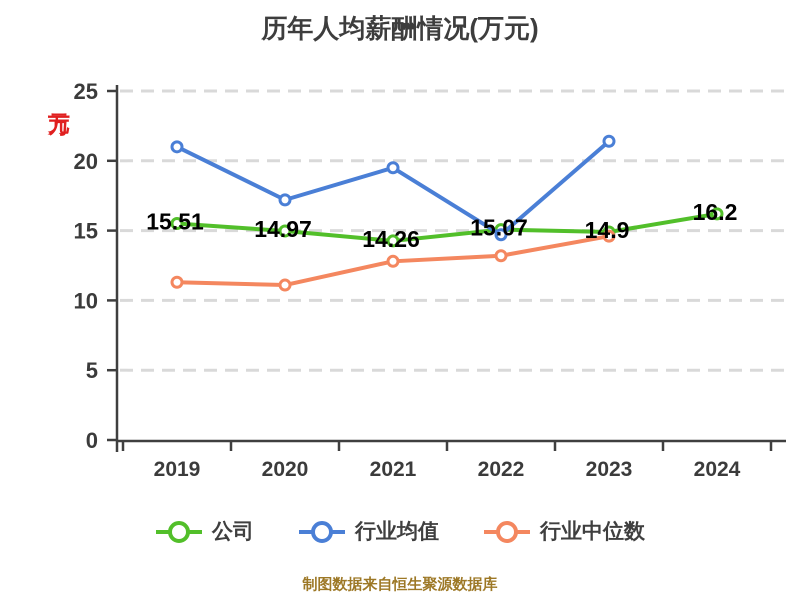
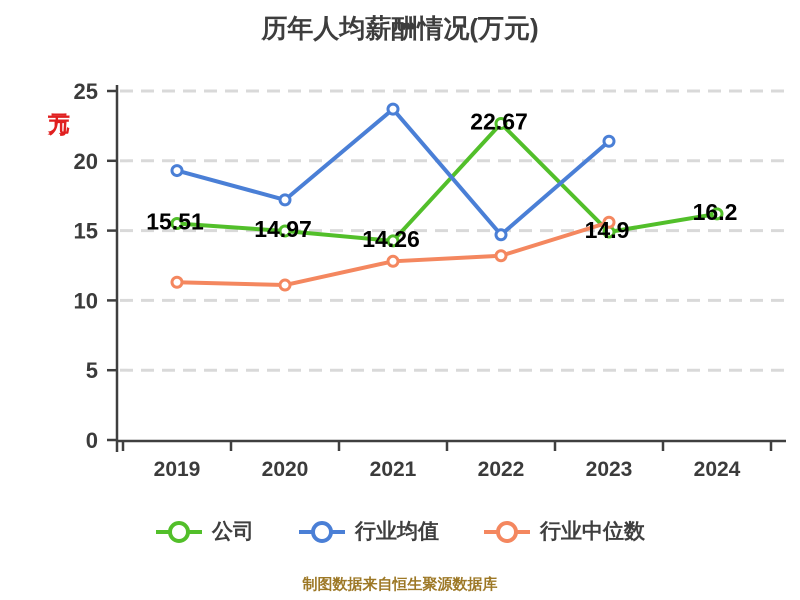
行业均值/2019: 21.0 -> 19.3
行业均值/2021: 19.5 -> 23.7
公司/2022: 15.07 -> 22.67
行业中位数/2023: 14.6 -> 15.6
